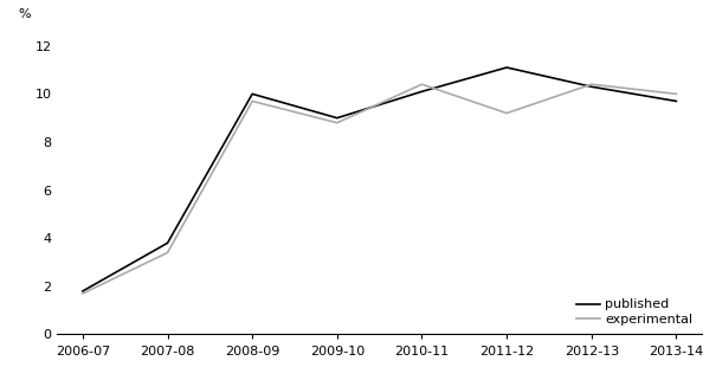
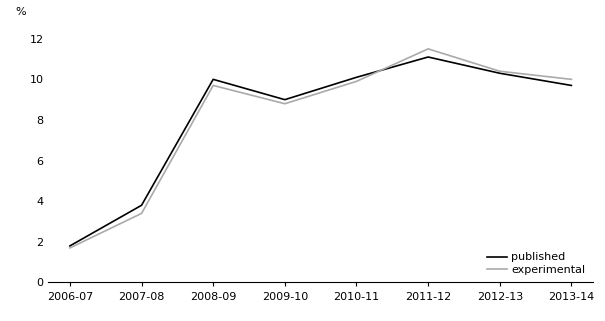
experimental/2010-11: 10.4 -> 9.9
experimental/2011-12: 9.2 -> 11.5
